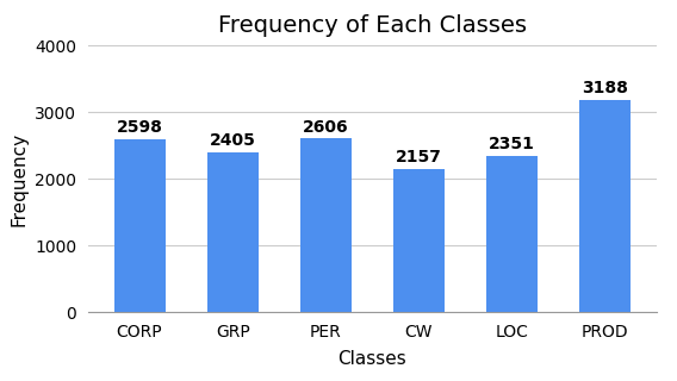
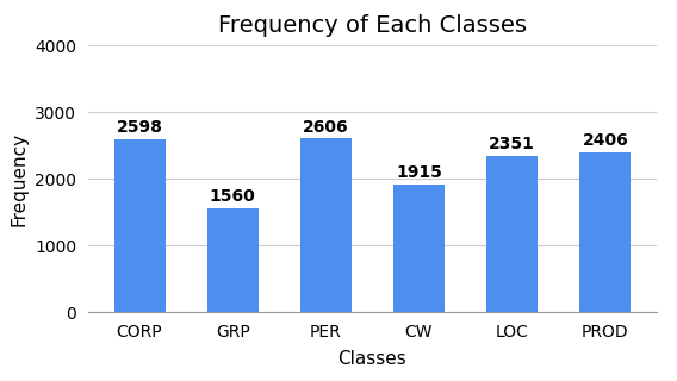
GRP: 2405 -> 1560
CW: 2157 -> 1915
PROD: 3188 -> 2406
